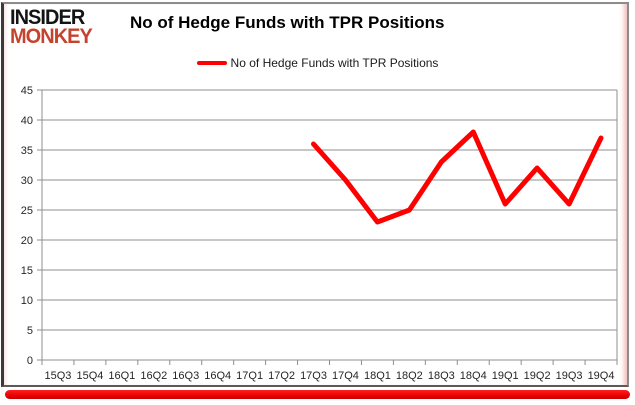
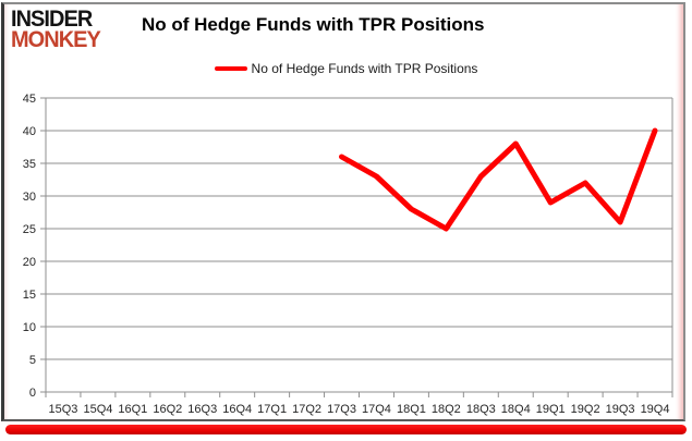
17Q4: 30 -> 33
18Q1: 23 -> 28
19Q1: 26 -> 29
19Q4: 37 -> 40
